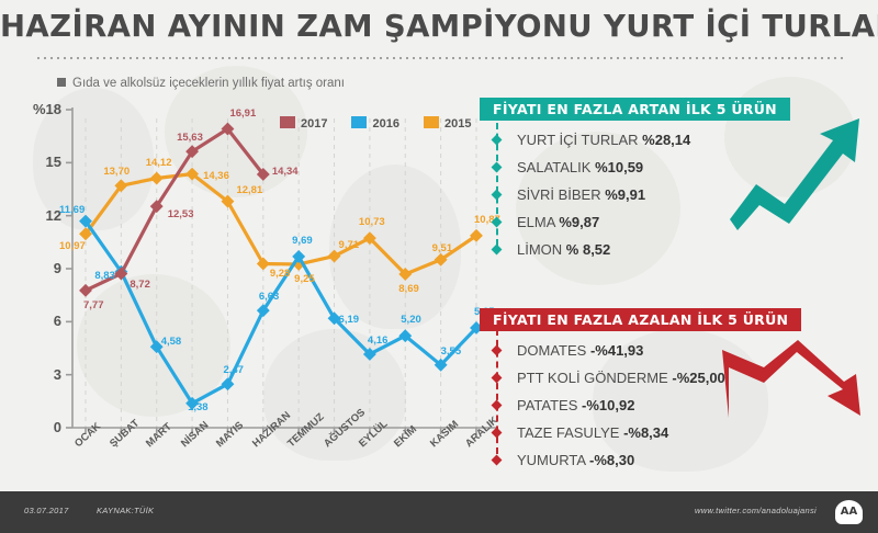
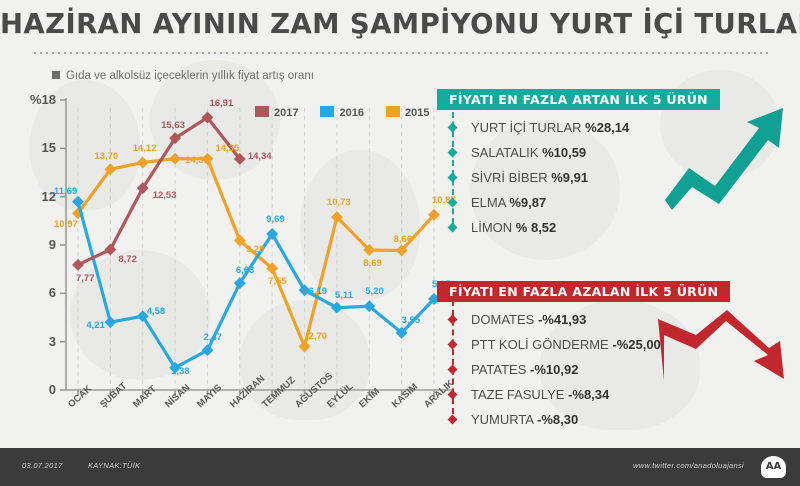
2016/ŞUBAT: 8,83 -> 4,21
2015/MAYIS: 12,81 -> 14,35
2015/TEMMUZ: 9,25 -> 7,55
2015/AĞUSTOS: 9,71 -> 2,70
2016/EYLÜL: 4,16 -> 5,11
2015/KASIM: 9,51 -> 8,66
